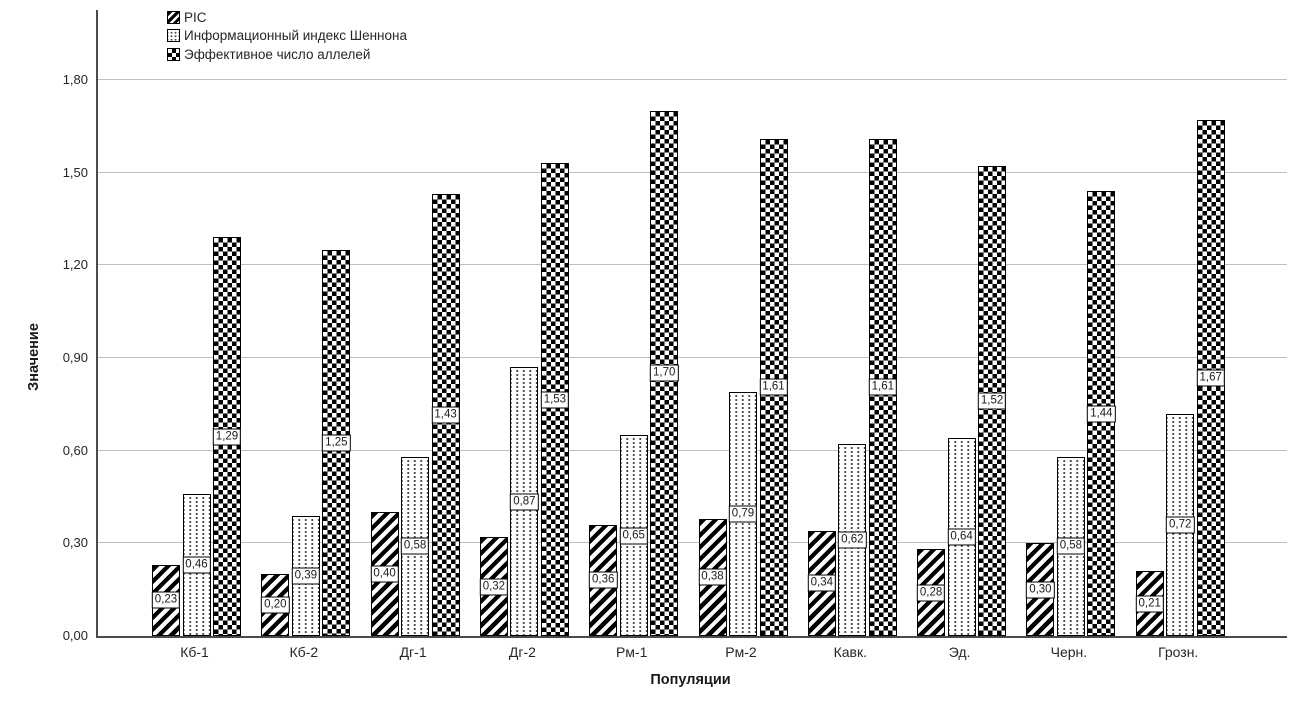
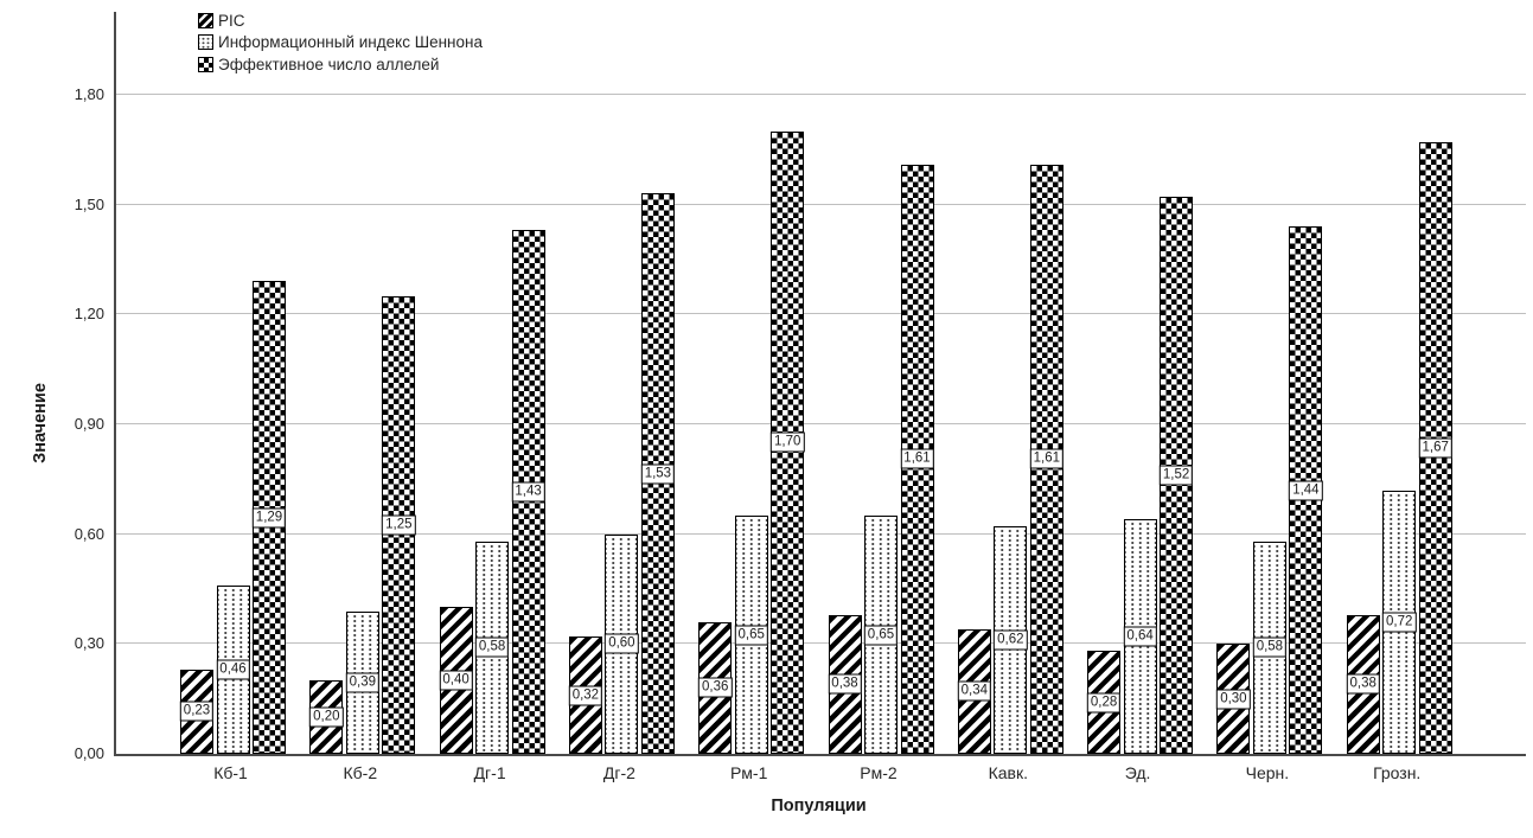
Информационный индекс Шеннона/Дг-2: 0,87 -> 0,60
Информационный индекс Шеннона/Рм-2: 0,79 -> 0,65
PIC/Грозн.: 0,21 -> 0,38
